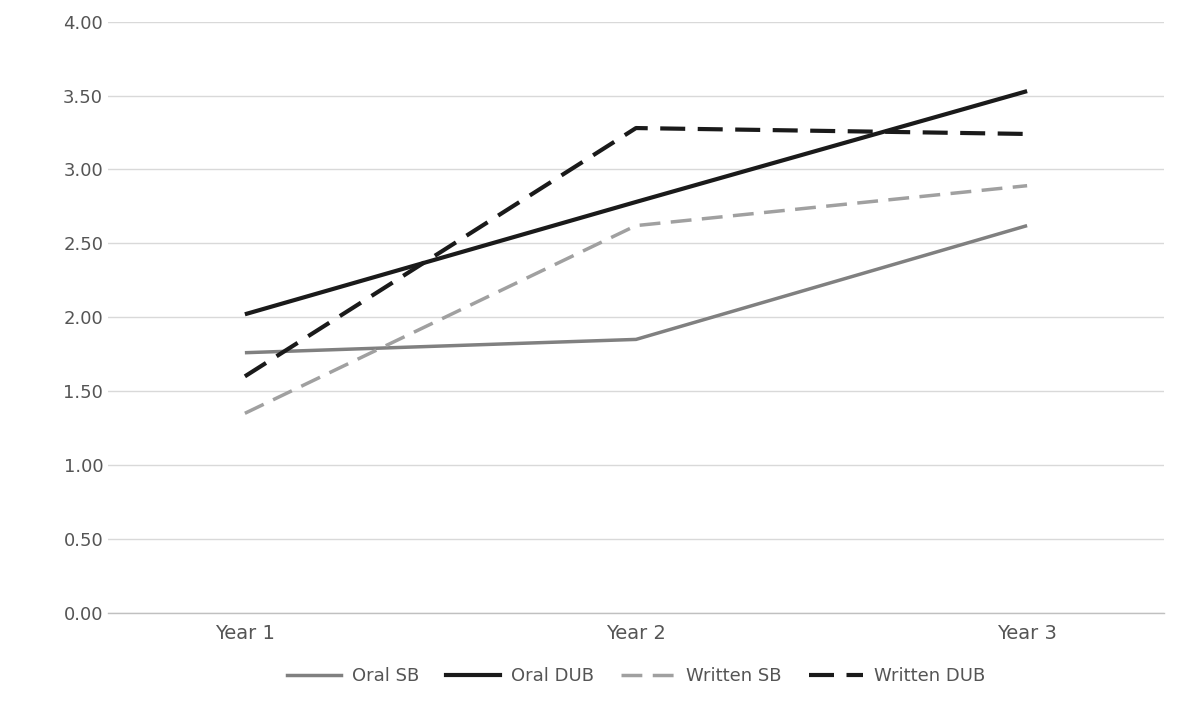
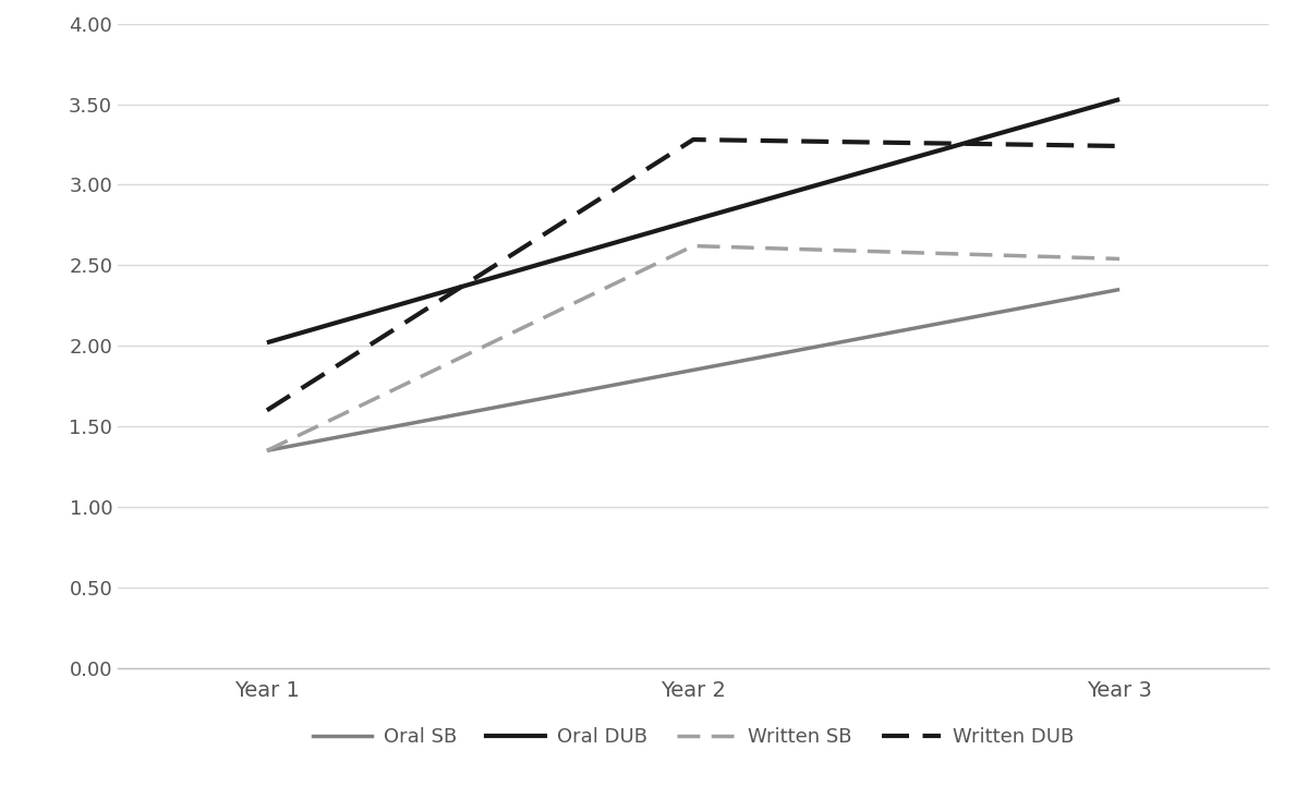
Oral SB/Year 1: 1.76 -> 1.35
Oral SB/Year 3: 2.62 -> 2.35
Written SB/Year 3: 2.89 -> 2.54
